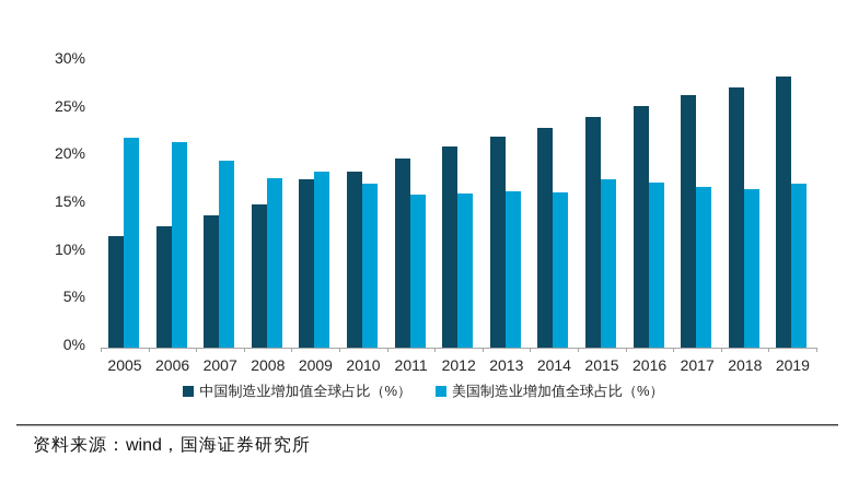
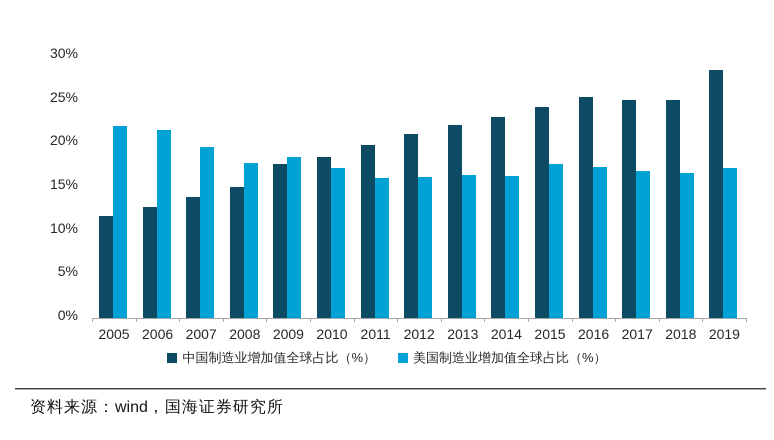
中国制造业增加值全球占比（%）/2017: 26% -> 25%
中国制造业增加值全球占比（%）/2018: 27% -> 25%
